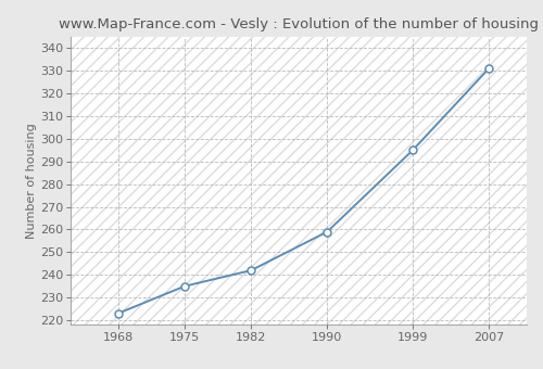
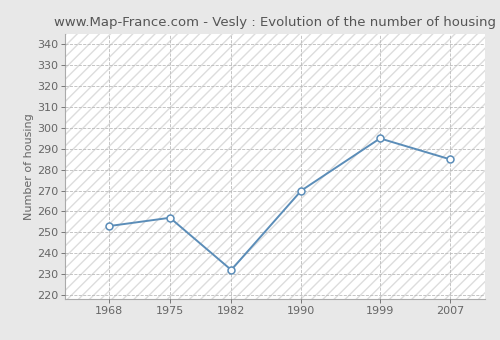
1968: 223 -> 253
1975: 235 -> 257
1982: 242 -> 232
1990: 259 -> 270
2007: 331 -> 285
